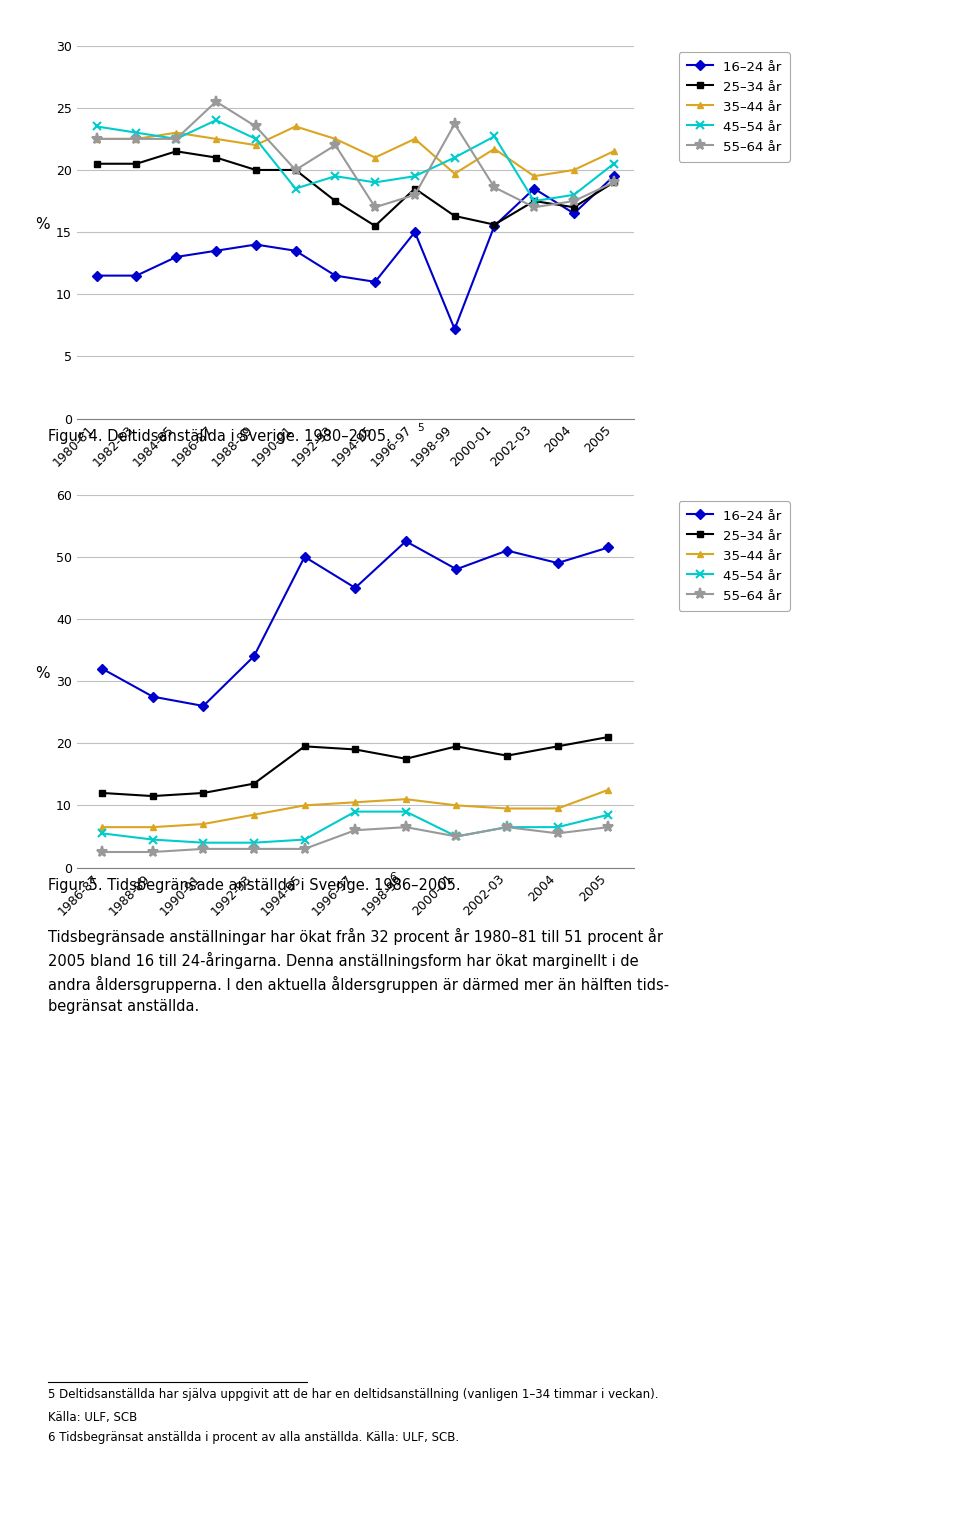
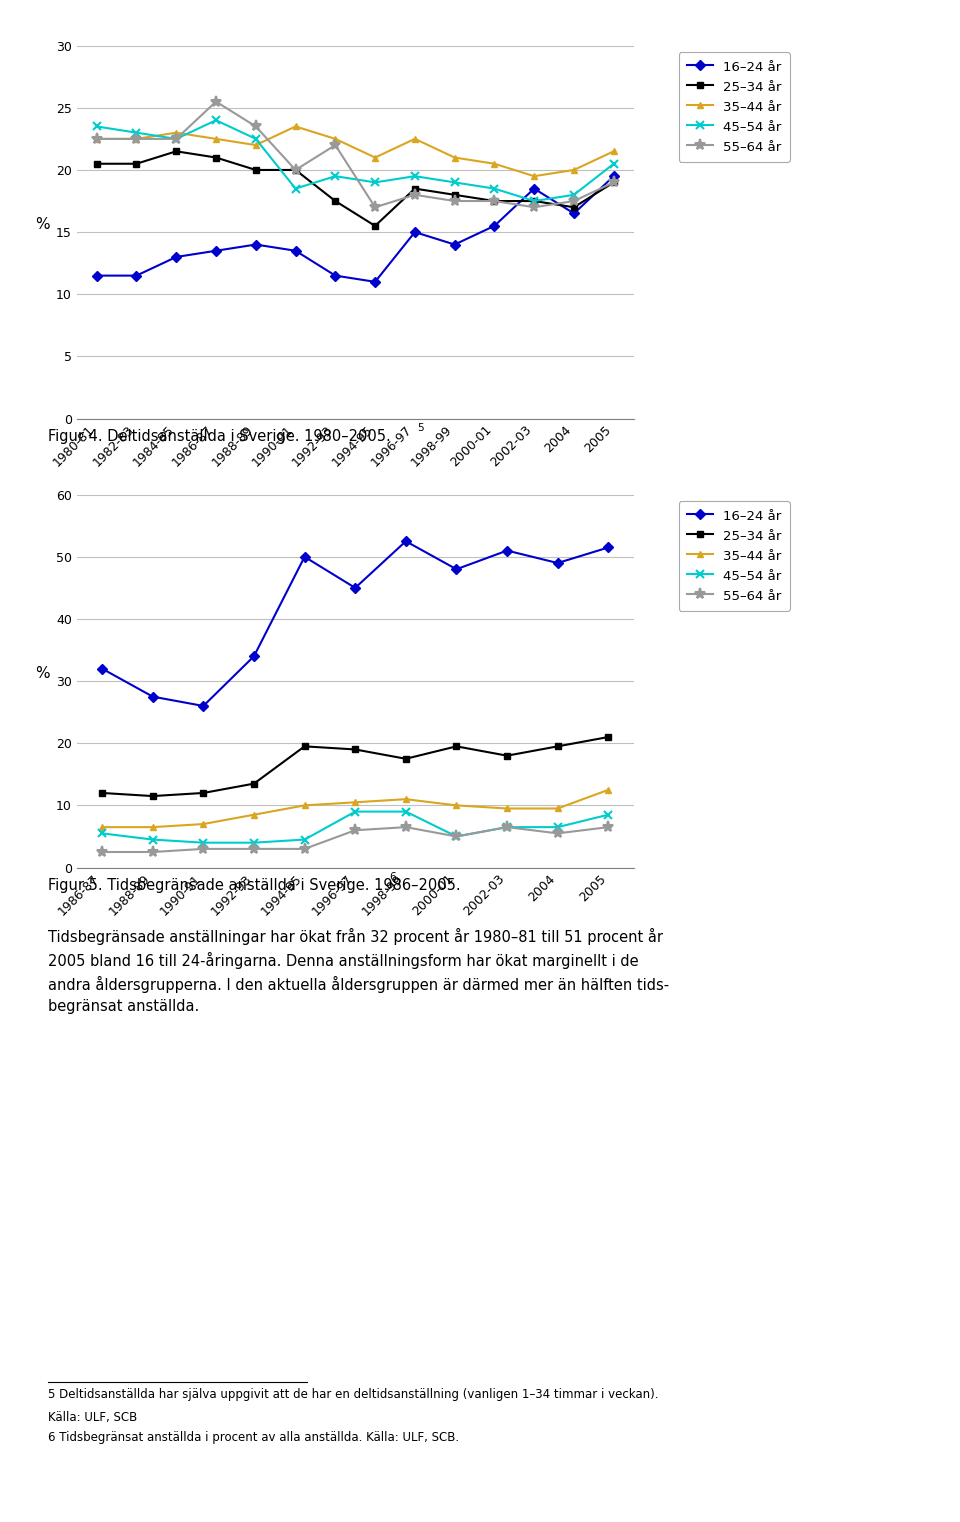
16–24 år/1998-99: 7.2 -> 14.0
25–34 år/1998-99: 16.3 -> 18.0
35–44 år/1998-99: 19.7 -> 21.0
45–54 år/1998-99: 21.0 -> 19.0
55–64 år/1998-99: 23.7 -> 17.5
25–34 år/2000-01: 15.6 -> 17.5
35–44 år/2000-01: 21.7 -> 20.5
45–54 år/2000-01: 22.7 -> 18.5
55–64 år/2000-01: 18.6 -> 17.5
